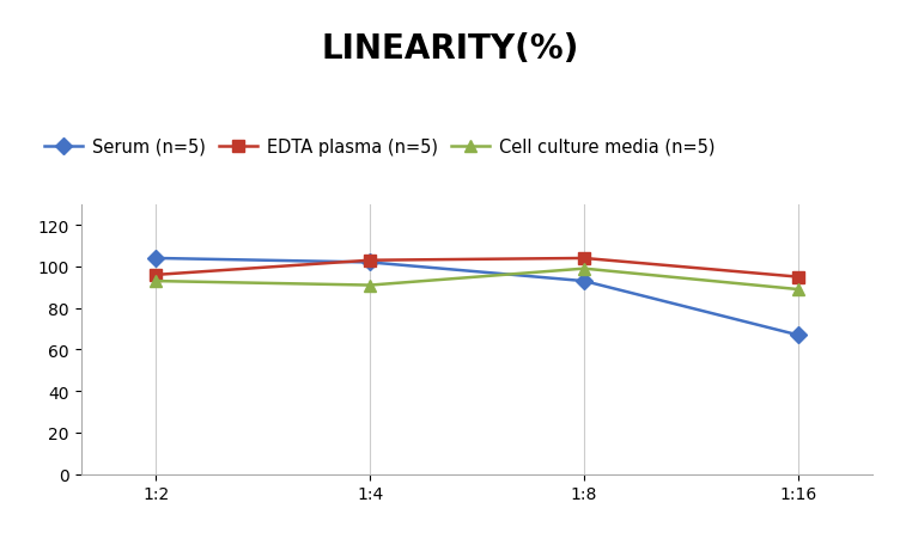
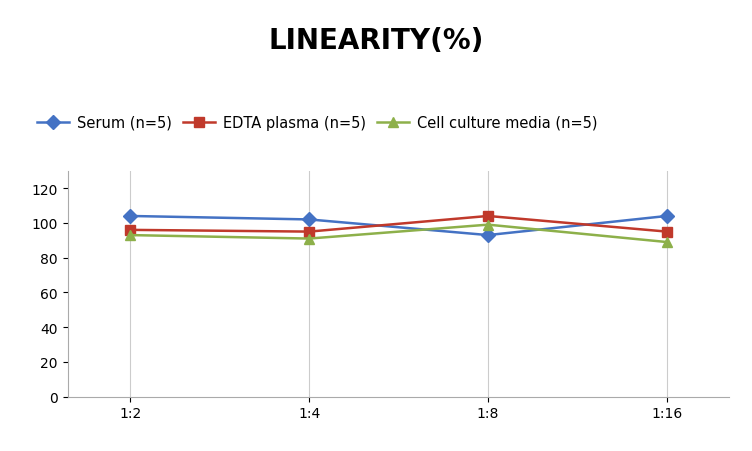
EDTA plasma (n=5)/1:4: 103 -> 95
Serum (n=5)/1:16: 67 -> 104
